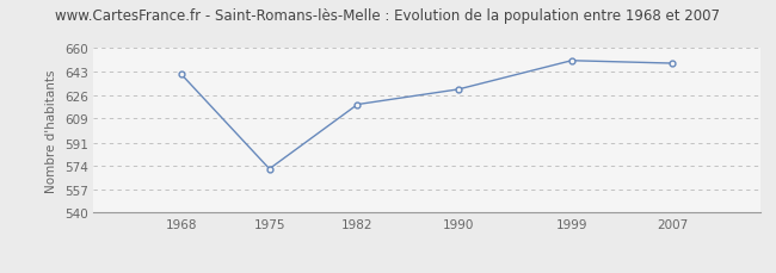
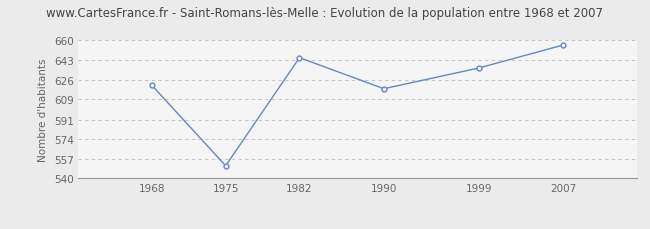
1968: 641 -> 621
1975: 572 -> 551
1982: 619 -> 645
1990: 630 -> 618
1999: 651 -> 636
2007: 649 -> 656
